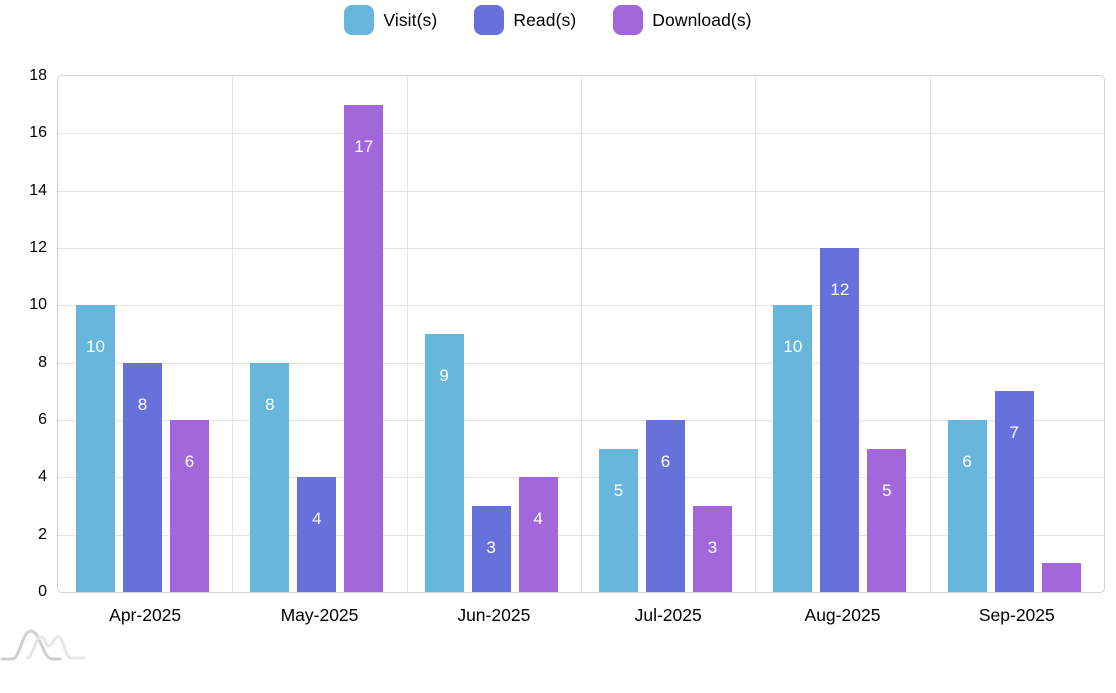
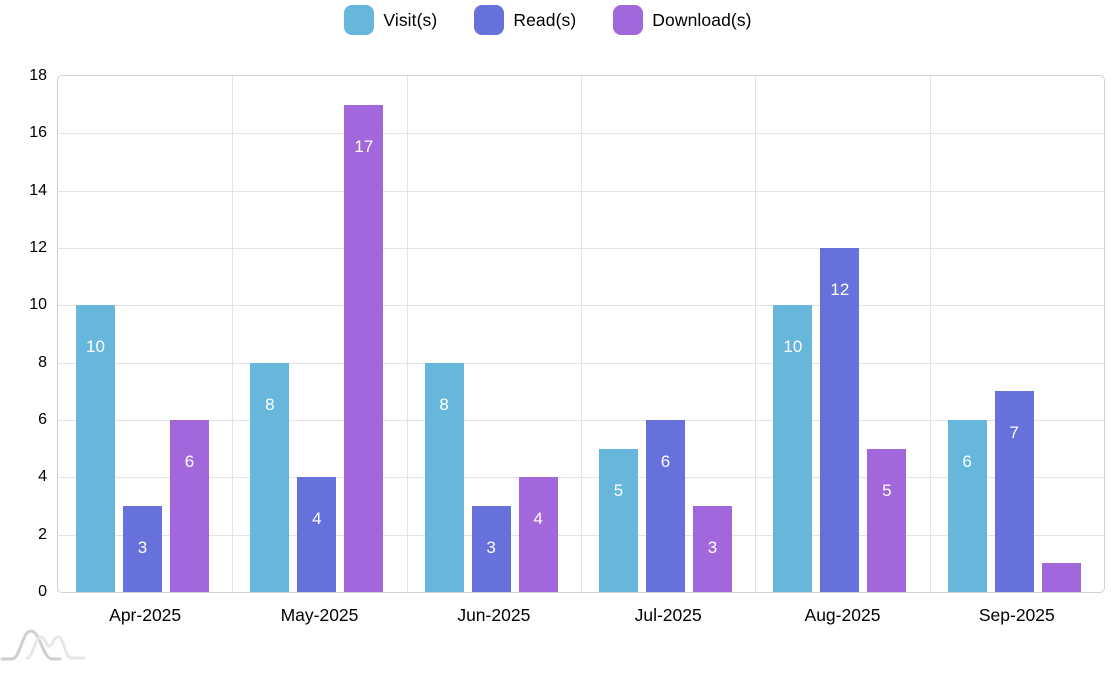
Read(s)/Apr-2025: 8 -> 3
Visit(s)/Jun-2025: 9 -> 8
